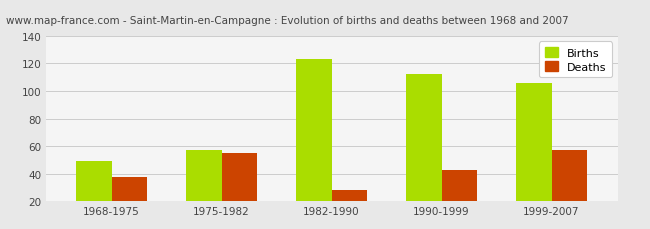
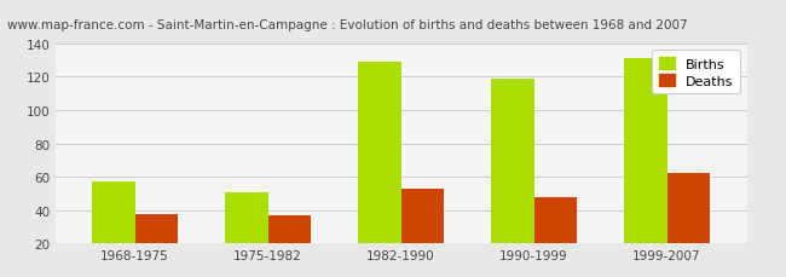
Births/1968-1975: 49 -> 57
Births/1975-1982: 57 -> 51
Deaths/1975-1982: 55 -> 37
Births/1982-1990: 123 -> 129
Deaths/1982-1990: 28 -> 53
Births/1990-1999: 112 -> 119
Deaths/1990-1999: 43 -> 48
Births/1999-2007: 106 -> 131
Deaths/1999-2007: 57 -> 62
